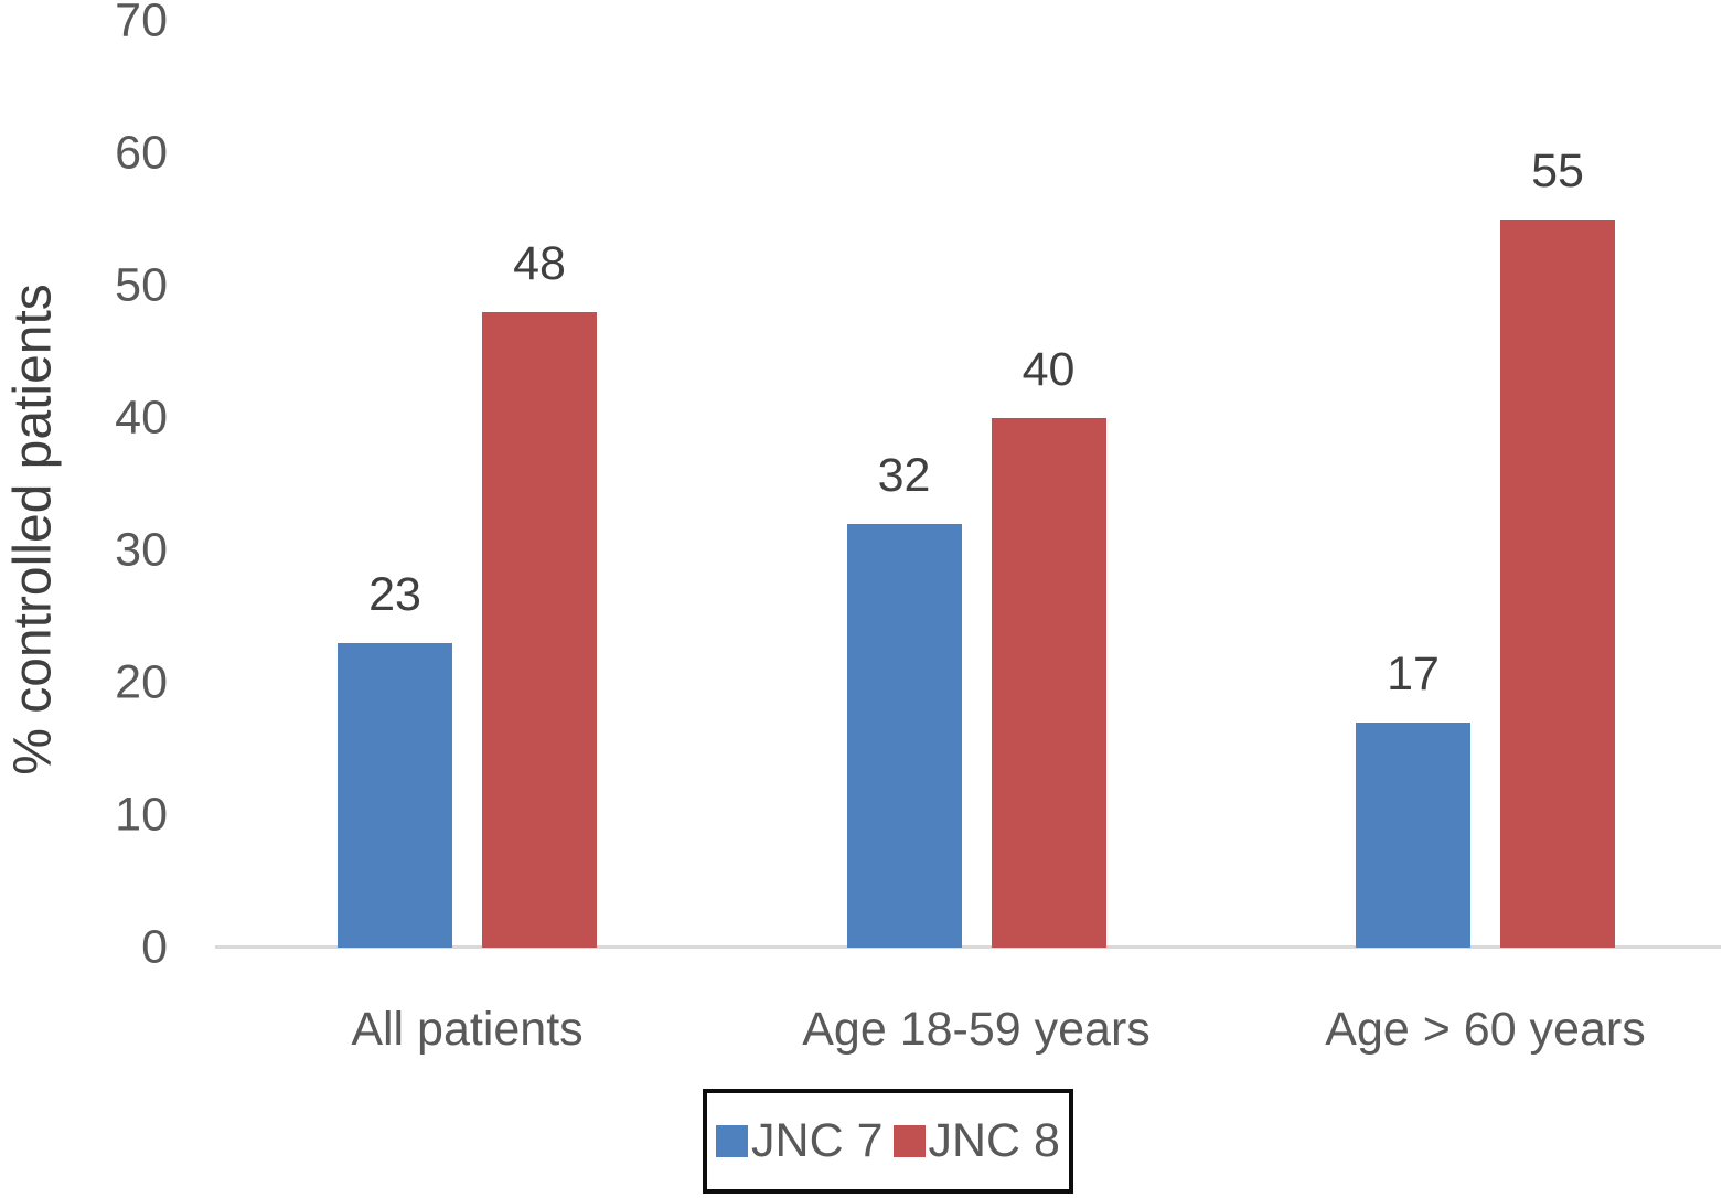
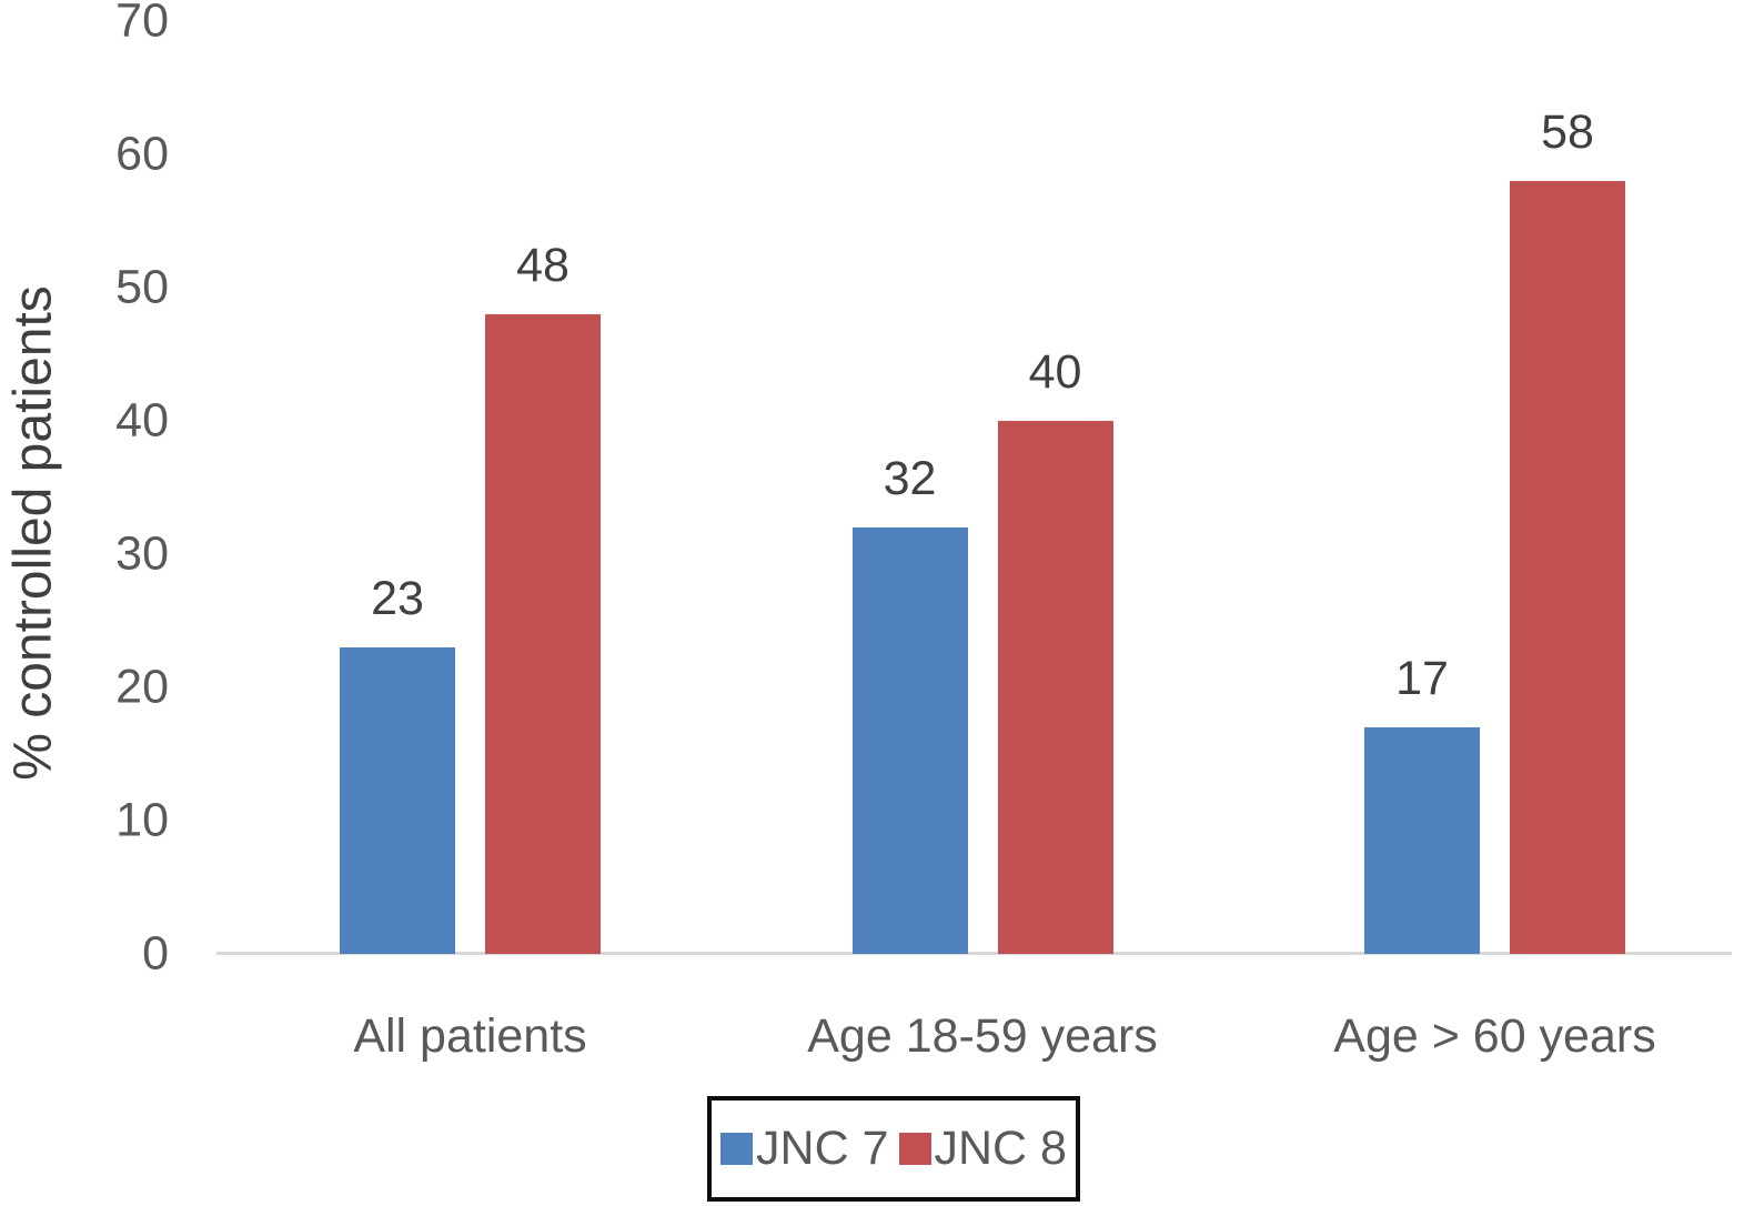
JNC 8/Age > 60 years: 55 -> 58
